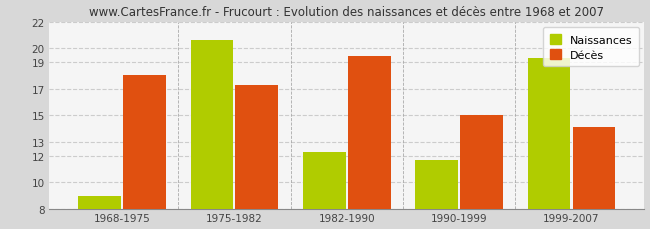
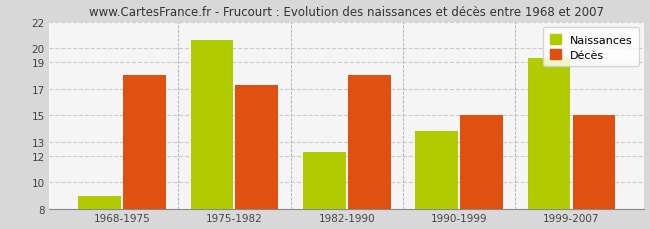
Décès/1982-1990: 19.4 -> 18.0
Naissances/1990-1999: 11.7 -> 13.8
Décès/1999-2007: 14.1 -> 15.0
